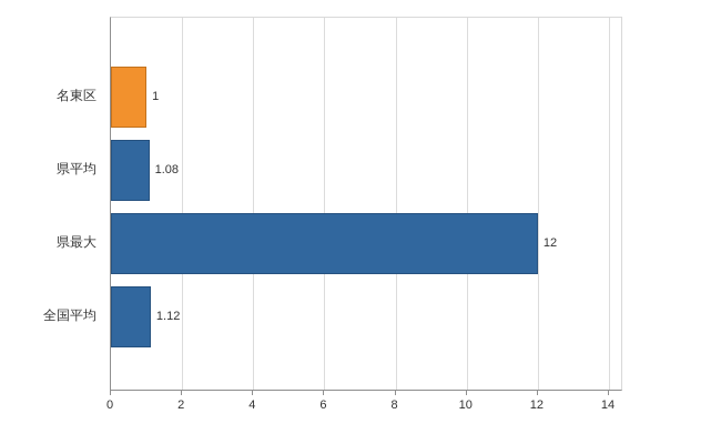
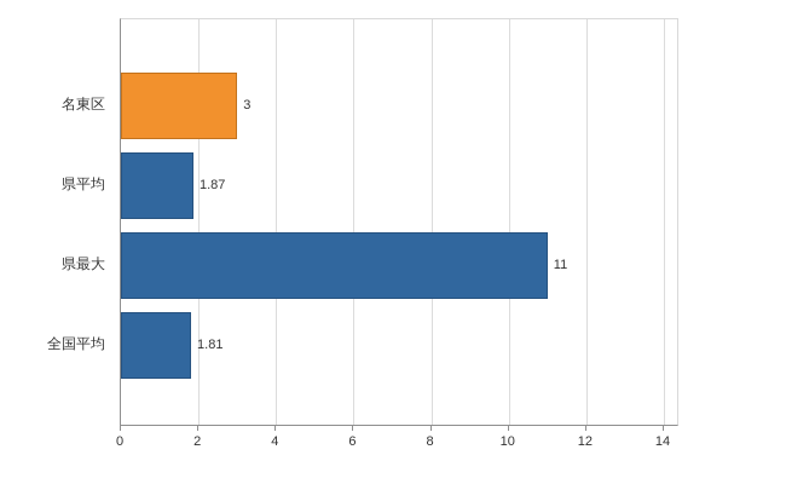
名東区: 1 -> 3
県平均: 1.08 -> 1.87
県最大: 12 -> 11
全国平均: 1.12 -> 1.81
